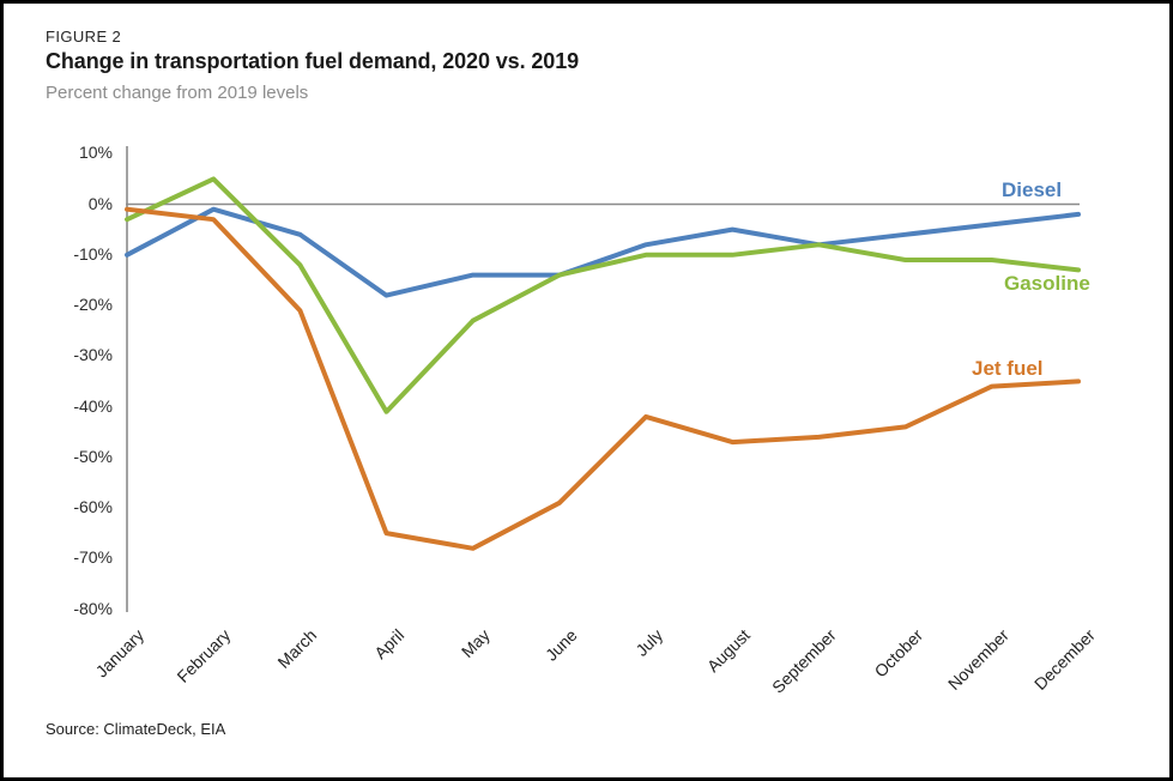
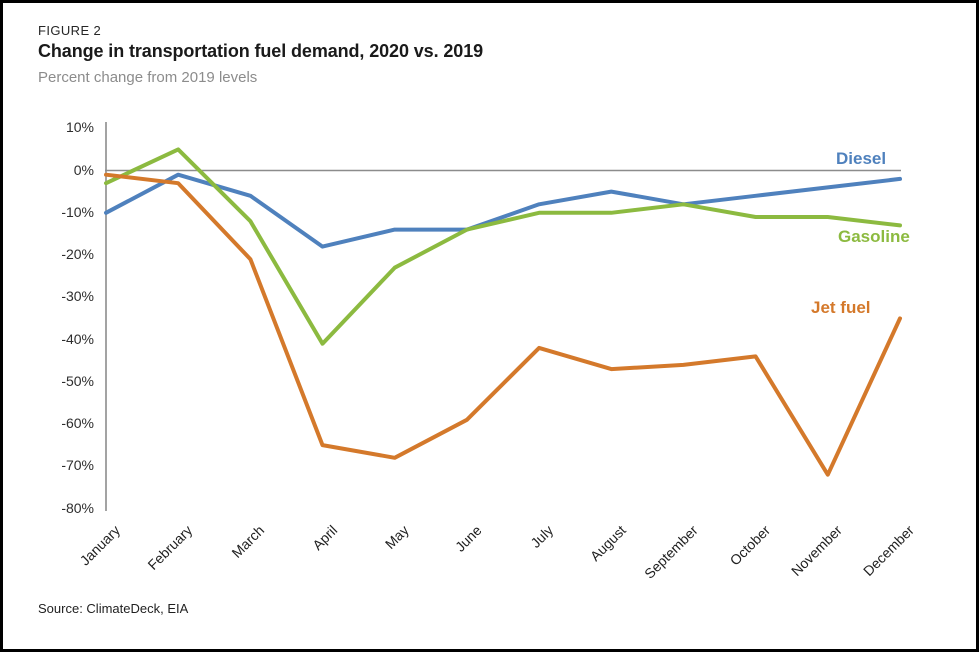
Jet fuel/November: -36% -> -72%
